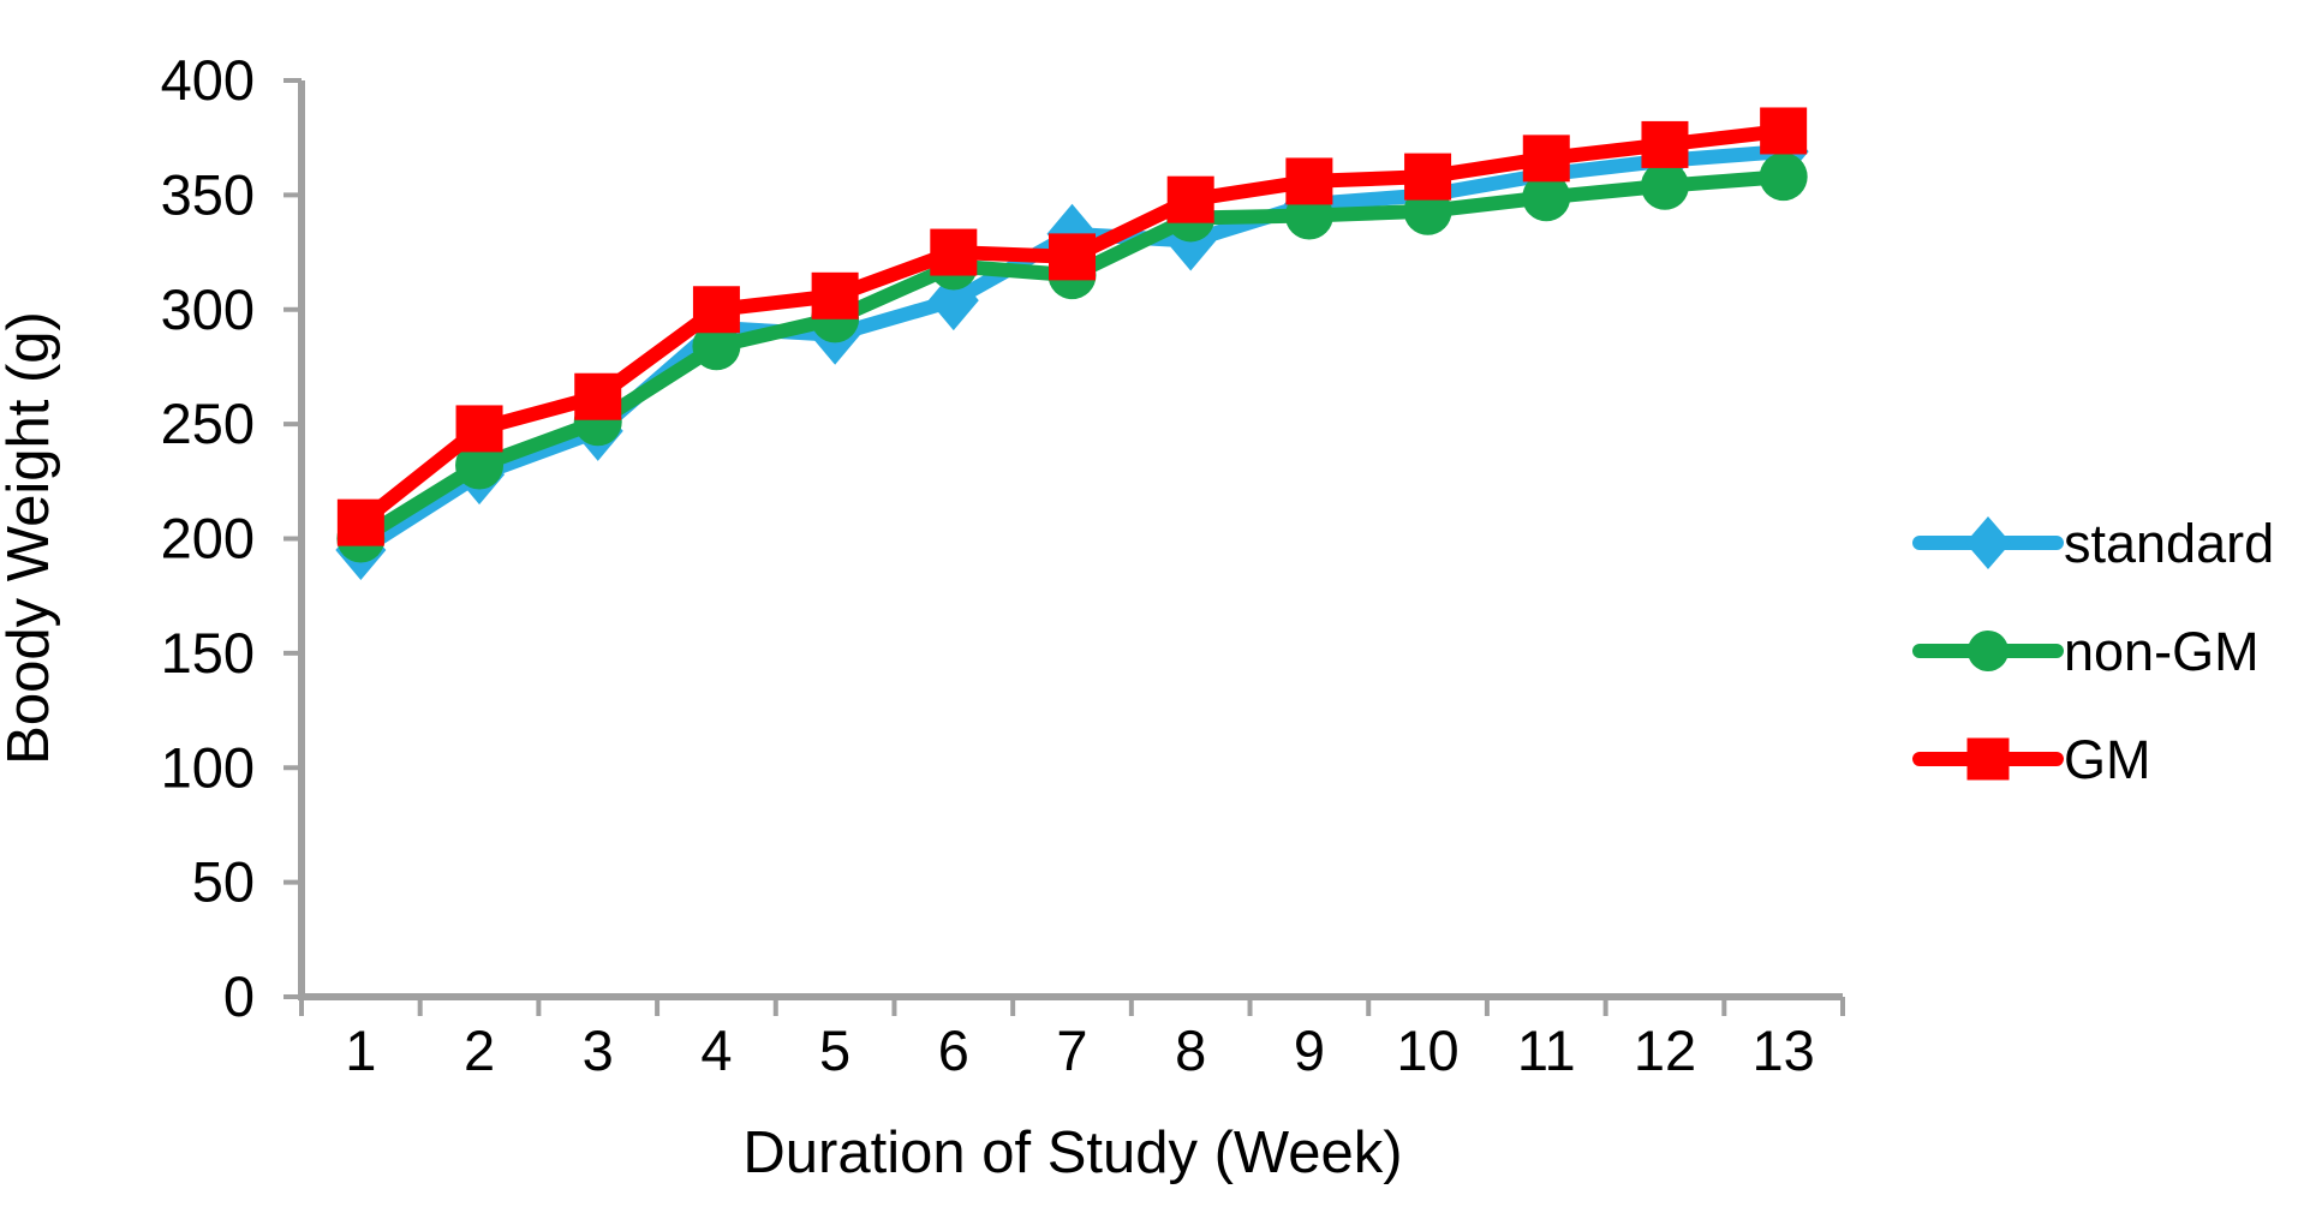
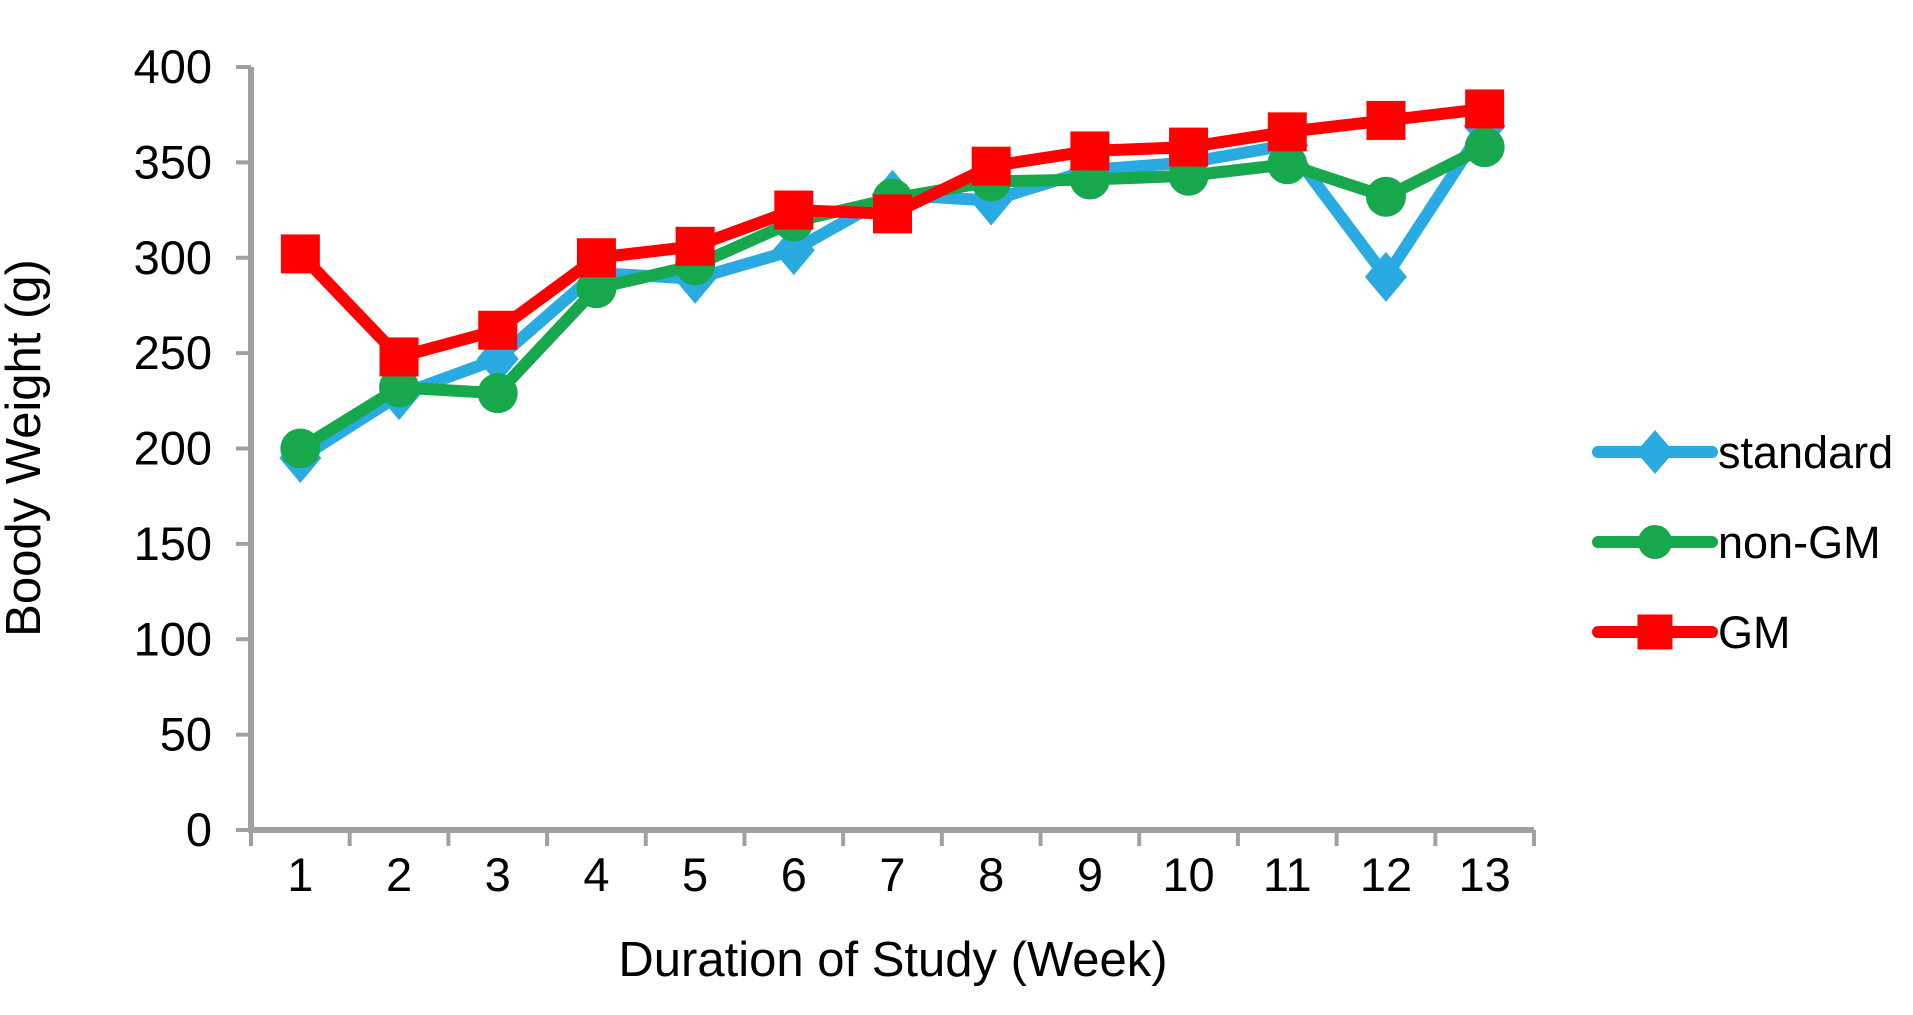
GM/1: 207 -> 302
non-GM/3: 251 -> 229
non-GM/7: 315 -> 331
standard/12: 365 -> 290
non-GM/12: 354 -> 332
